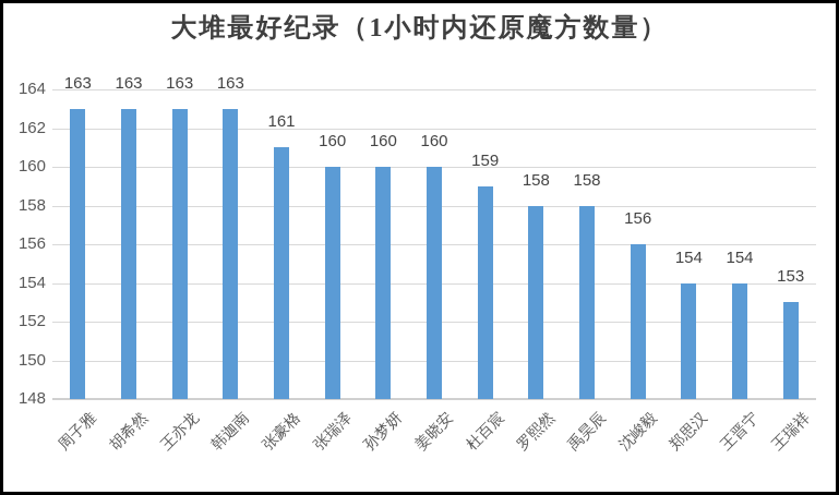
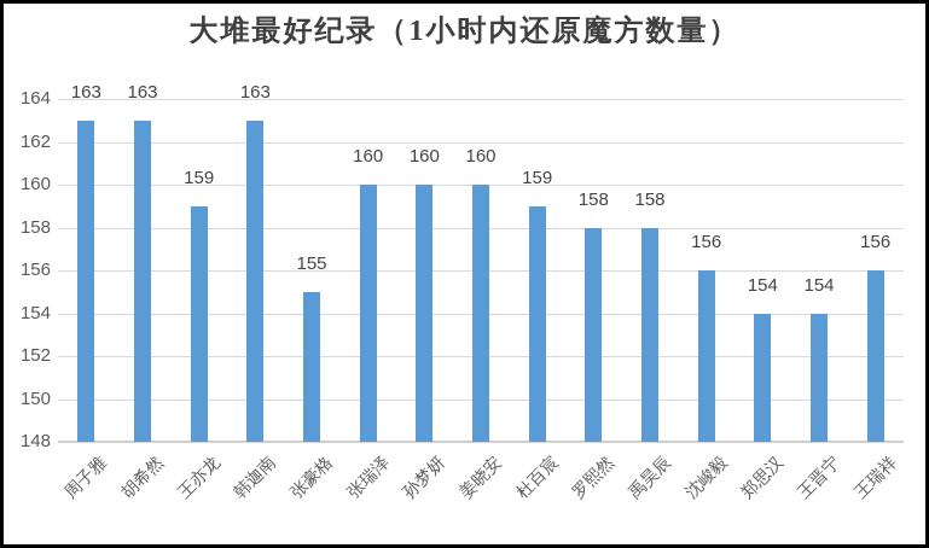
王亦龙: 163 -> 159
张豪格: 161 -> 155
王瑞祥: 153 -> 156
